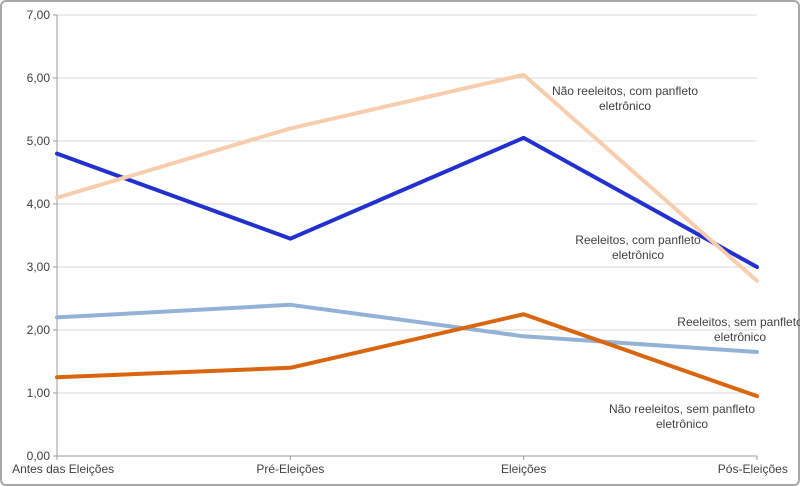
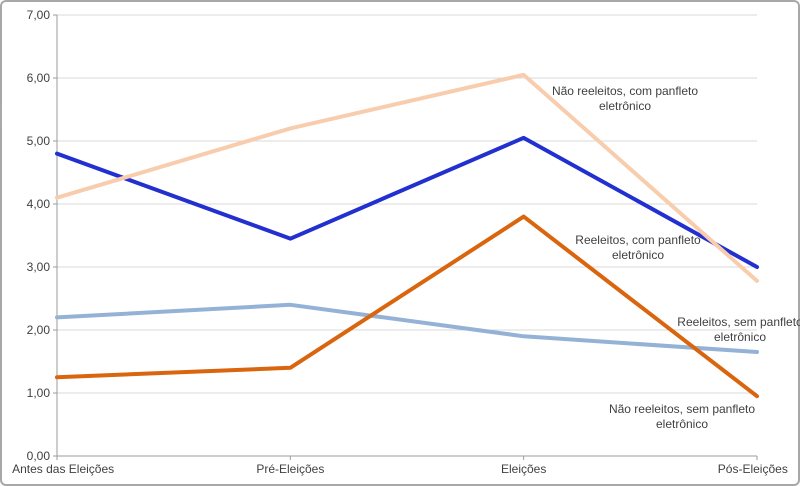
Não reeleitos, sem panfleto eletrônico/Eleições: 2,2 -> 3,8
